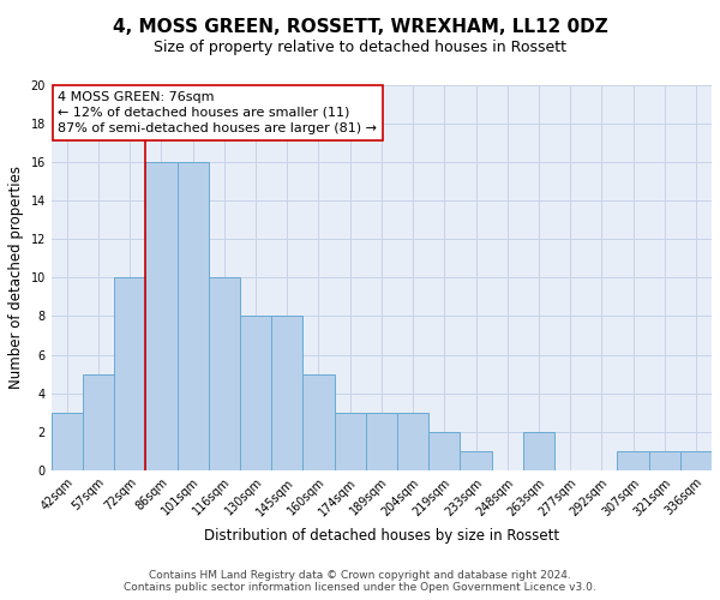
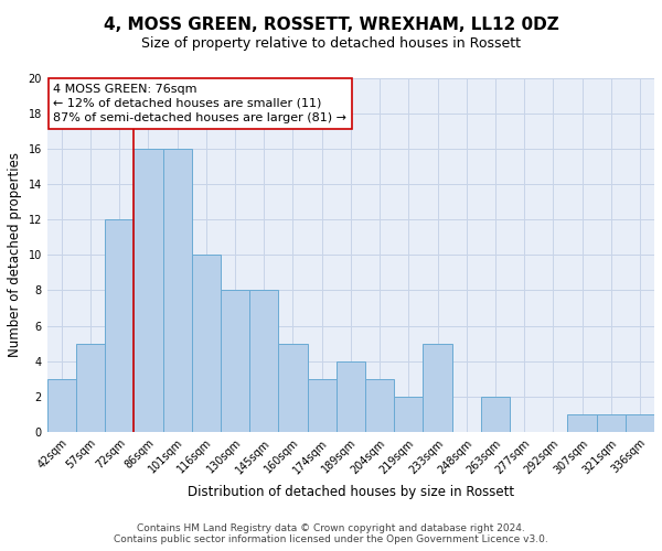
72sqm: 10 -> 12
189sqm: 3 -> 4
233sqm: 1 -> 5
